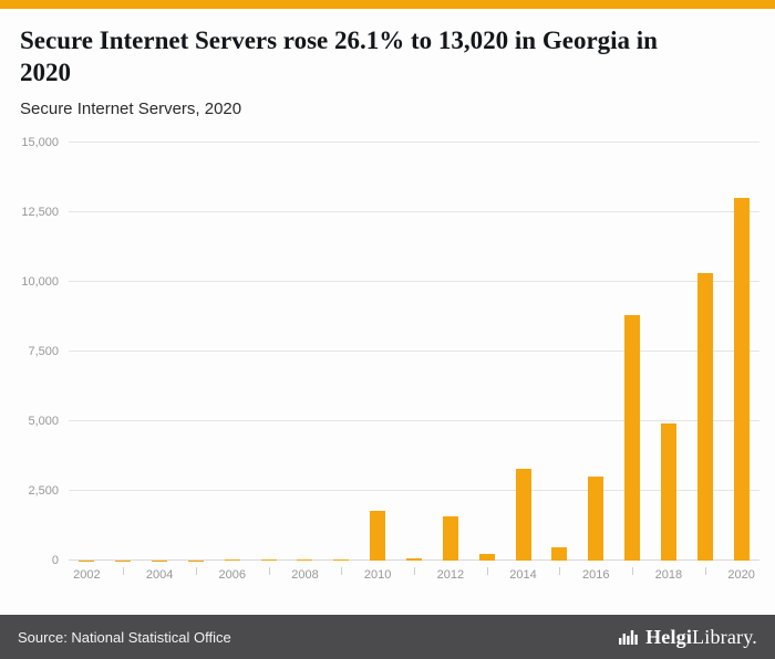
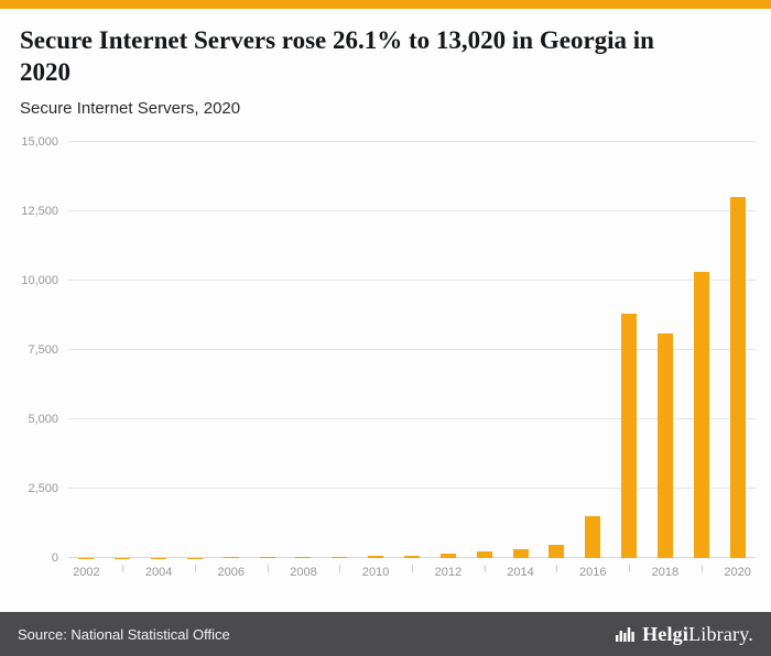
2010: 1800 -> 100
2012: 1600 -> 200
2014: 3300 -> 300
2016: 3000 -> 1500
2018: 4900 -> 8100
